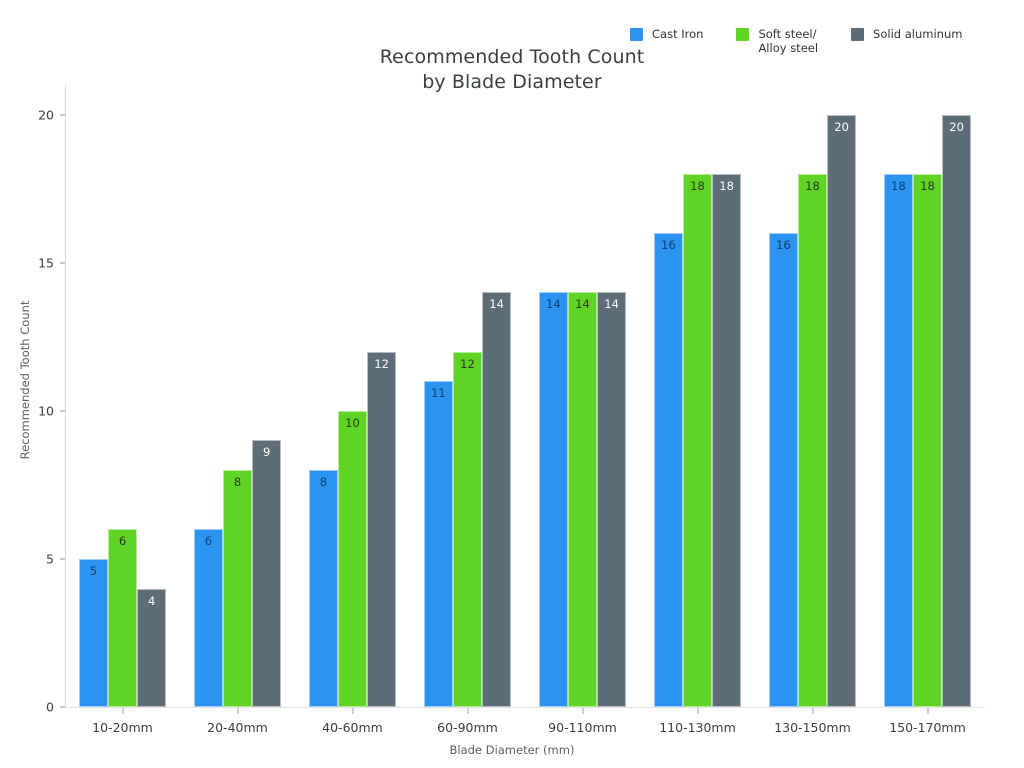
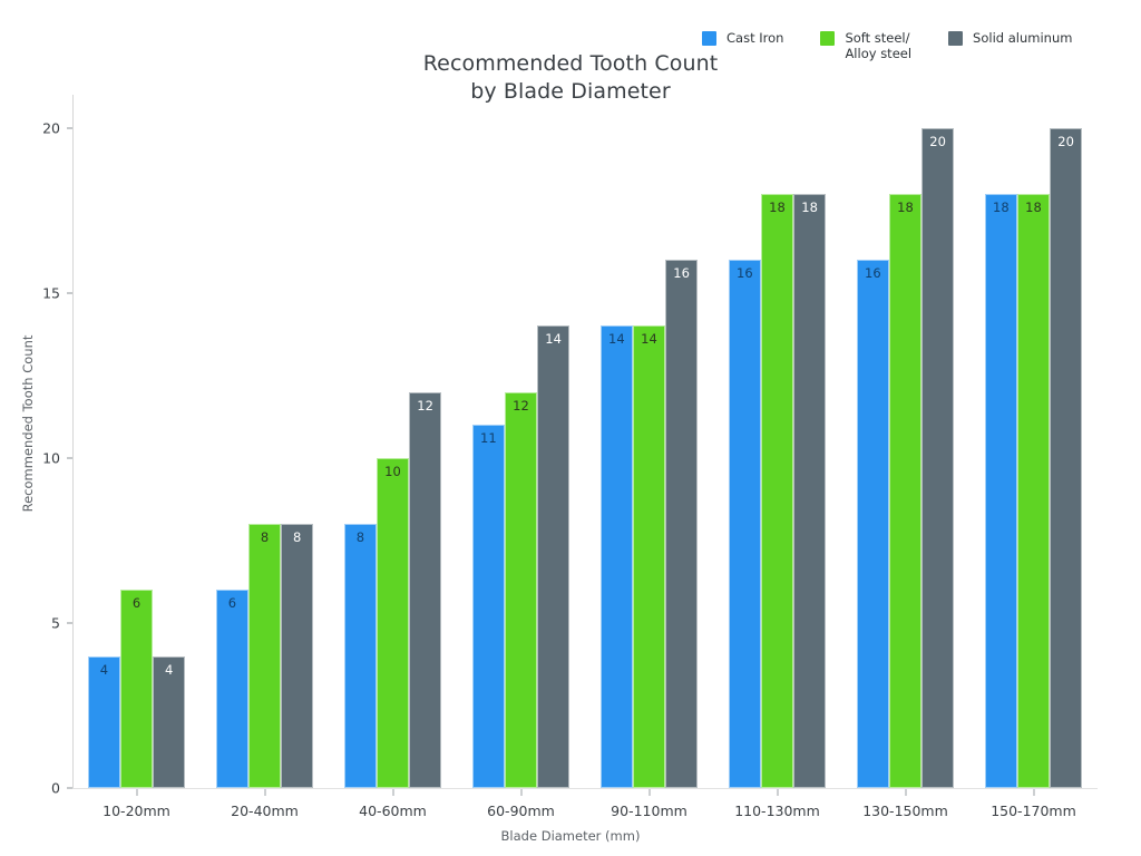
Cast Iron/10-20mm: 5 -> 4
Solid aluminum/20-40mm: 9 -> 8
Solid aluminum/90-110mm: 14 -> 16
